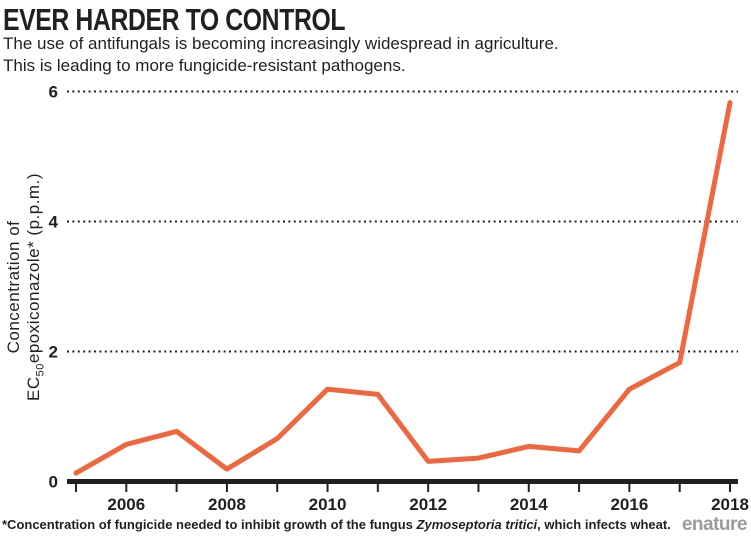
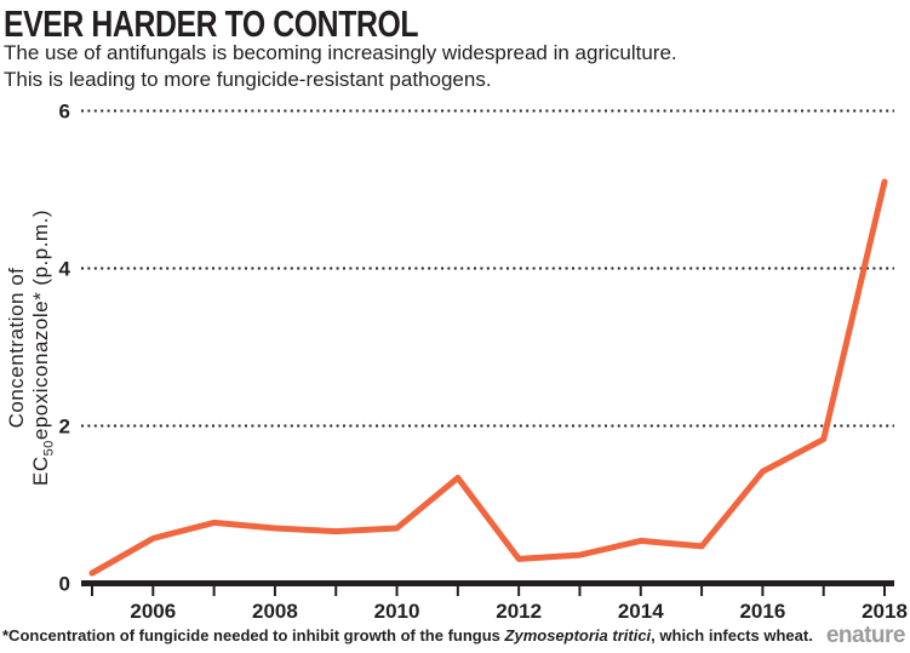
2008: 0.2 -> 0.7
2010: 1.4 -> 0.7
2018: 5.8 -> 5.1
